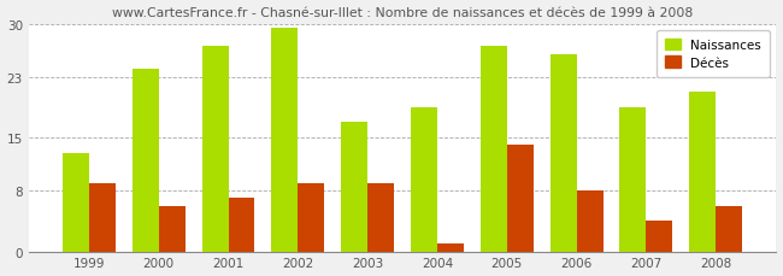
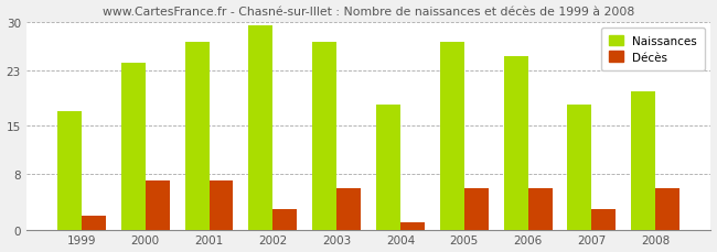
Naissances/1999: 13.0 -> 17.0
Décès/1999: 9 -> 2
Décès/2000: 6 -> 7
Décès/2002: 9 -> 3
Naissances/2003: 17.0 -> 27.0
Décès/2003: 9 -> 6
Naissances/2004: 19.0 -> 18.0
Décès/2005: 14 -> 6
Naissances/2006: 26.0 -> 25.0
Décès/2006: 8 -> 6
Naissances/2007: 19.0 -> 18.0
Décès/2007: 4 -> 3
Naissances/2008: 21.0 -> 20.0
